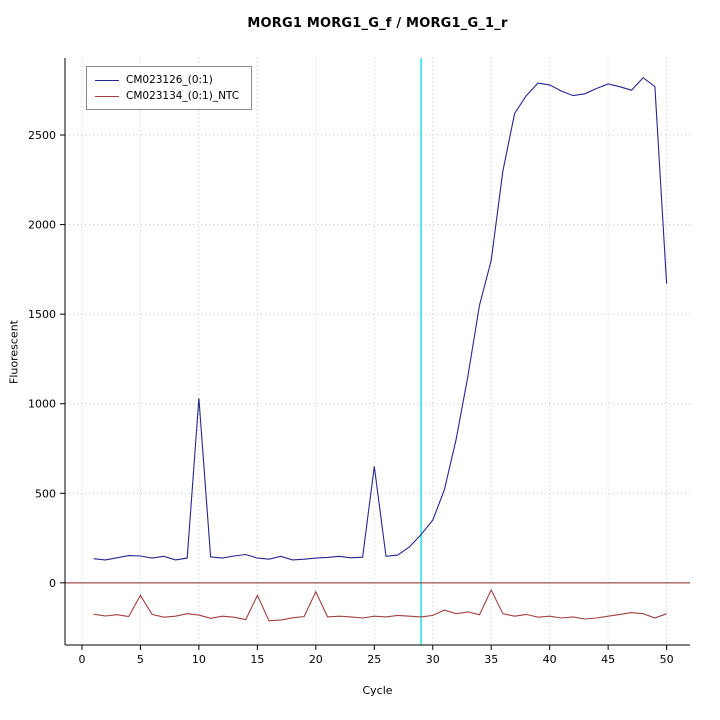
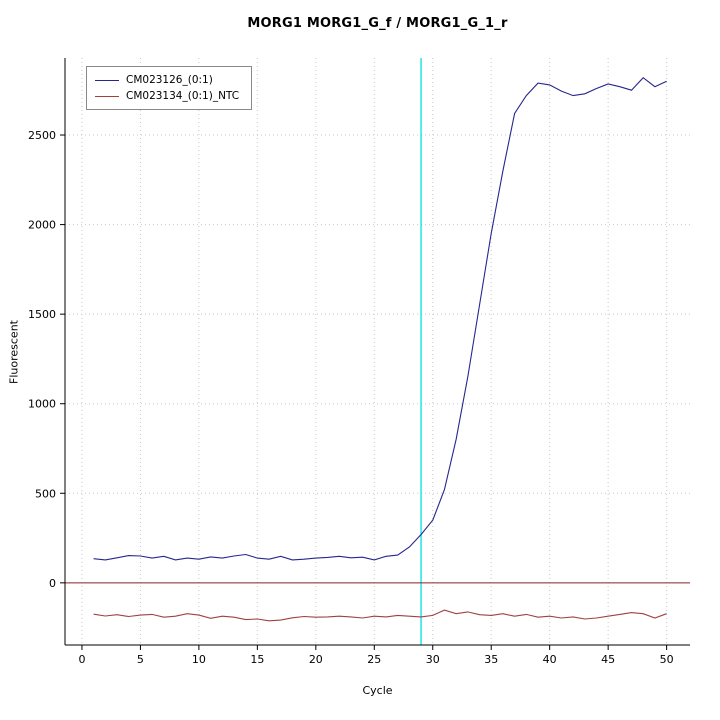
CM023134_(0:1)_NTC/5: -70 -> -180
CM023126_(0:1)/10: 1030 -> 130
CM023134_(0:1)_NTC/15: -70 -> -200
CM023134_(0:1)_NTC/20: -50 -> -190
CM023126_(0:1)/25: 650 -> 130
CM023126_(0:1)/35: 1800 -> 1950
CM023134_(0:1)_NTC/35: -40 -> -180
CM023126_(0:1)/50: 1670 -> 2800
